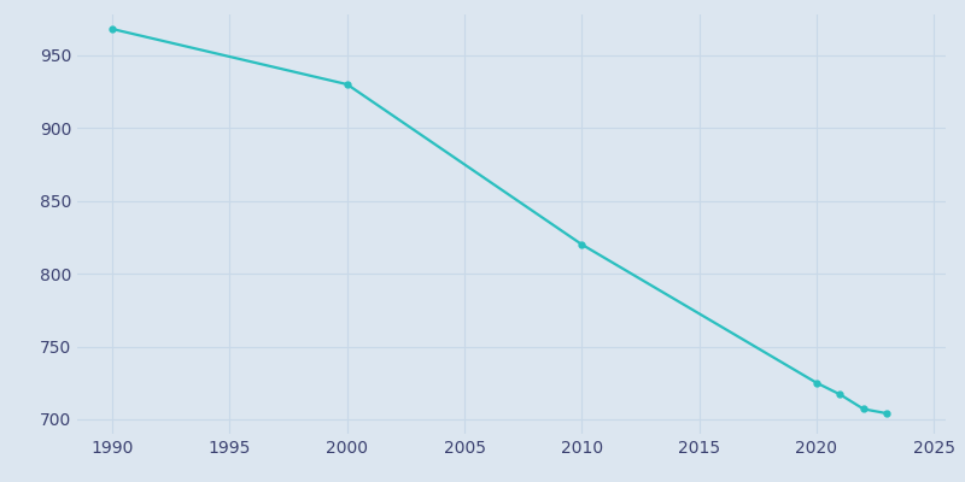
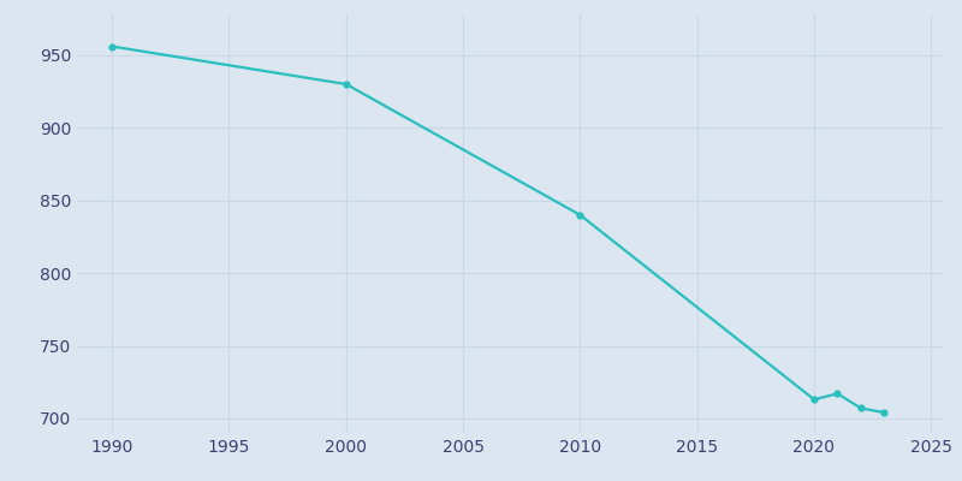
1990: 968 -> 956
2010: 820 -> 840
2020: 725 -> 713
